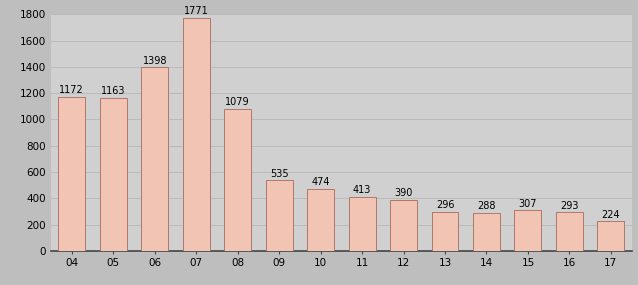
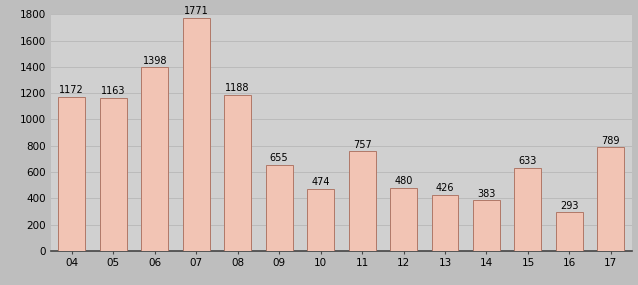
08: 1079 -> 1188
09: 535 -> 655
11: 413 -> 757
12: 390 -> 480
13: 296 -> 426
14: 288 -> 383
15: 307 -> 633
17: 224 -> 789
